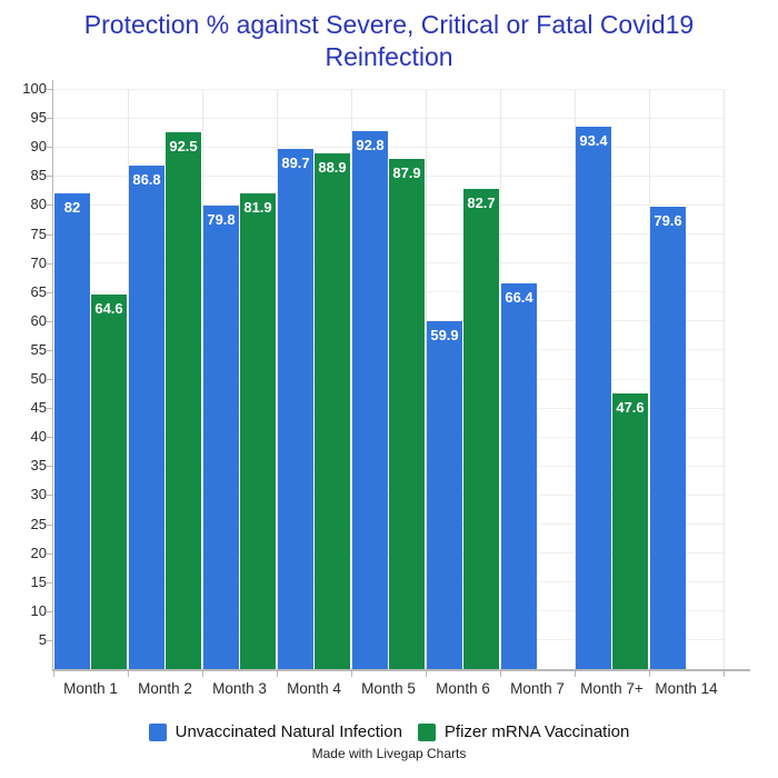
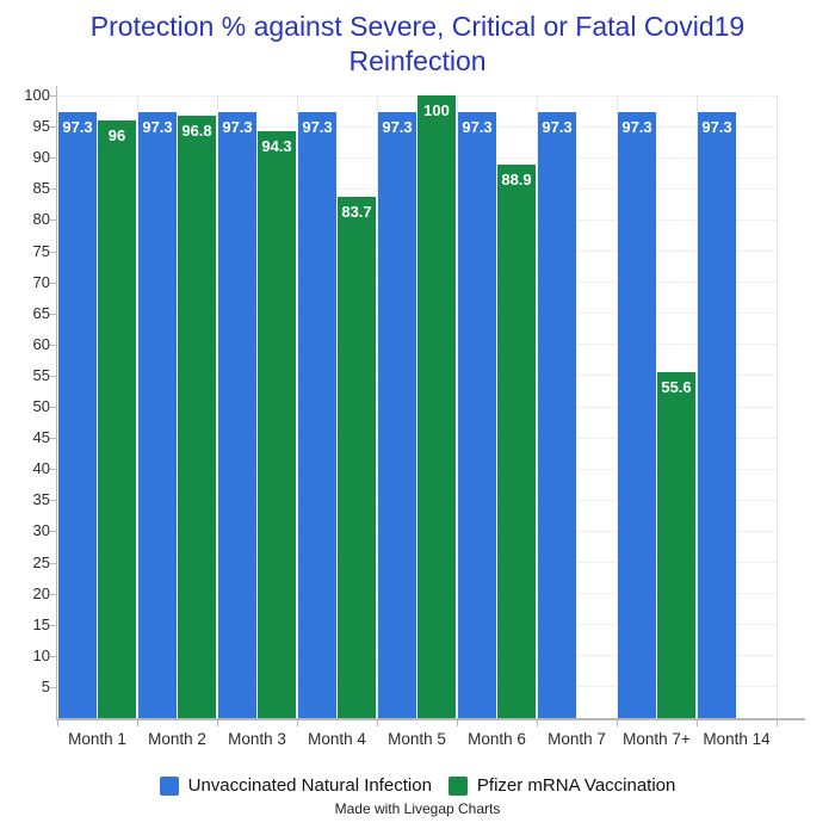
Unvaccinated Natural Infection/Month 1: 82 -> 97.3
Pfizer mRNA Vaccination/Month 1: 64.6 -> 96
Unvaccinated Natural Infection/Month 2: 86.8 -> 97.3
Pfizer mRNA Vaccination/Month 2: 92.5 -> 96.8
Unvaccinated Natural Infection/Month 3: 79.8 -> 97.3
Pfizer mRNA Vaccination/Month 3: 81.9 -> 94.3
Unvaccinated Natural Infection/Month 4: 89.7 -> 97.3
Pfizer mRNA Vaccination/Month 4: 88.9 -> 83.7
Unvaccinated Natural Infection/Month 5: 92.8 -> 97.3
Pfizer mRNA Vaccination/Month 5: 87.9 -> 100
Unvaccinated Natural Infection/Month 6: 59.9 -> 97.3
Pfizer mRNA Vaccination/Month 6: 82.7 -> 88.9
Unvaccinated Natural Infection/Month 7: 66.4 -> 97.3
Unvaccinated Natural Infection/Month 7+: 93.4 -> 97.3
Pfizer mRNA Vaccination/Month 7+: 47.6 -> 55.6
Unvaccinated Natural Infection/Month 14: 79.6 -> 97.3
